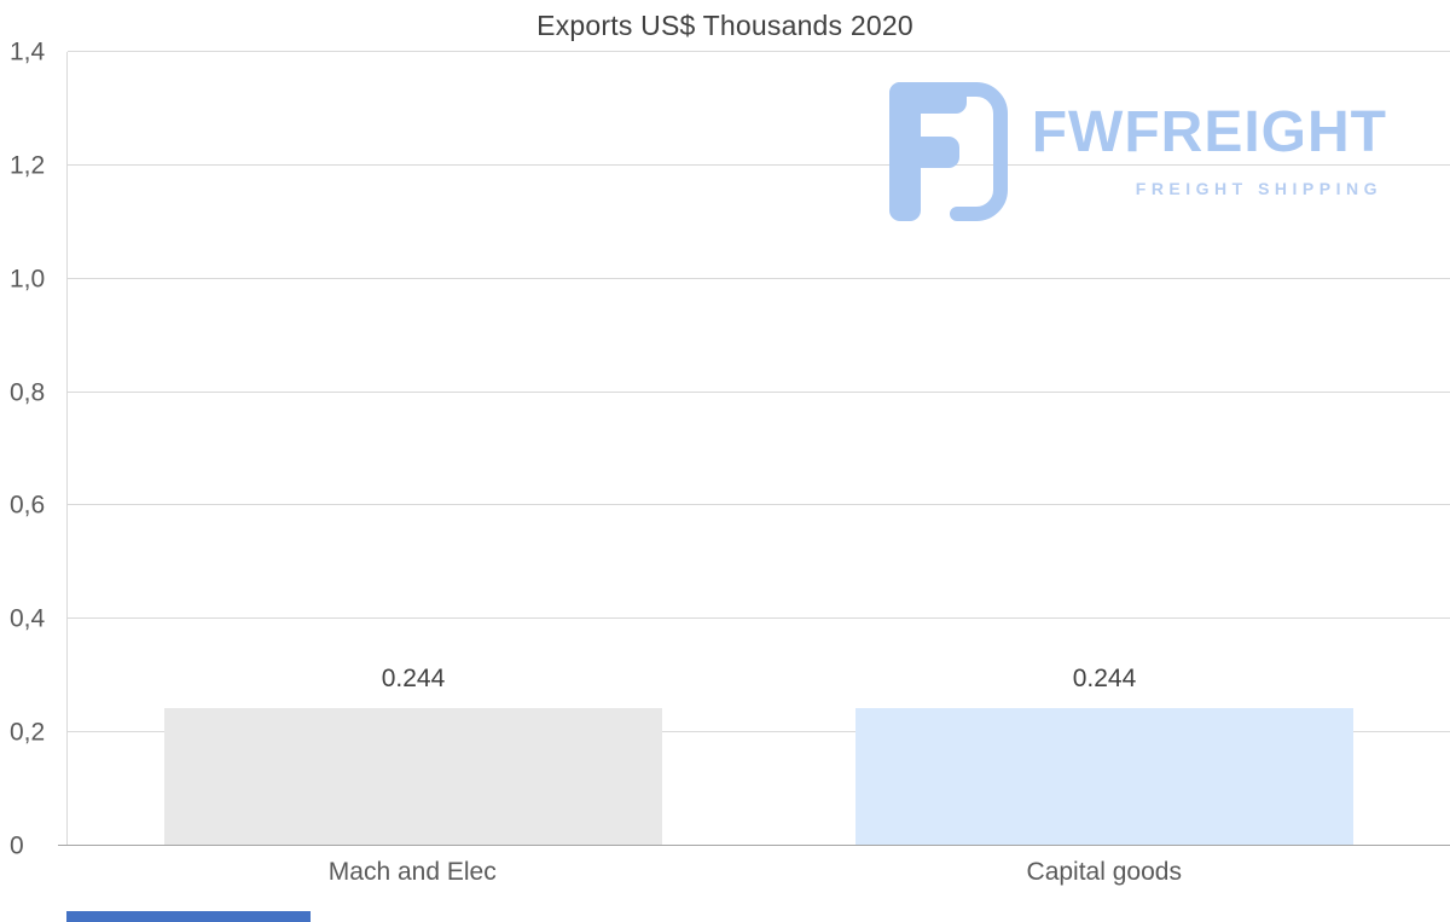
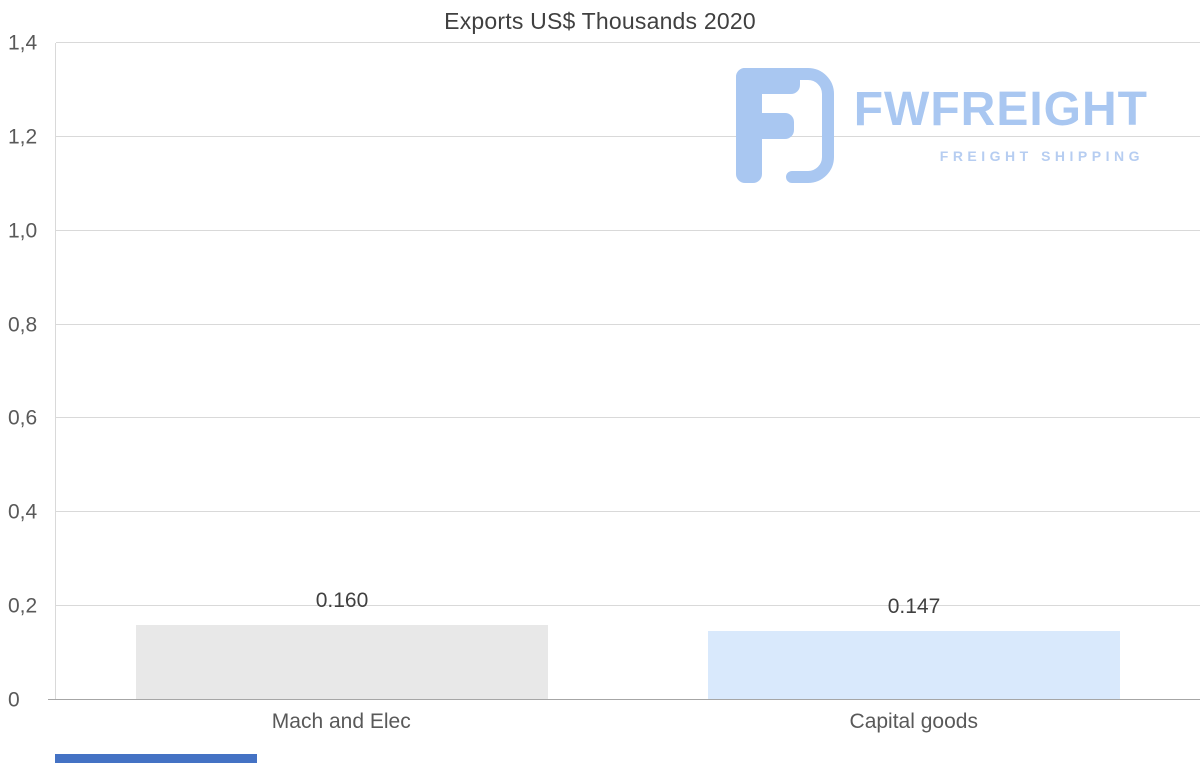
Mach and Elec: 0.244 -> 0.160
Capital goods: 0.244 -> 0.147
